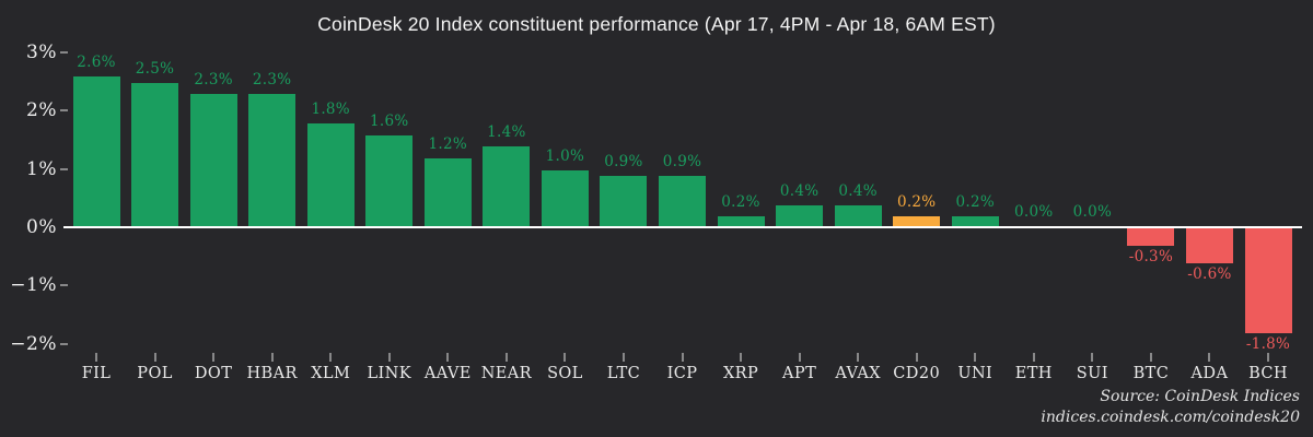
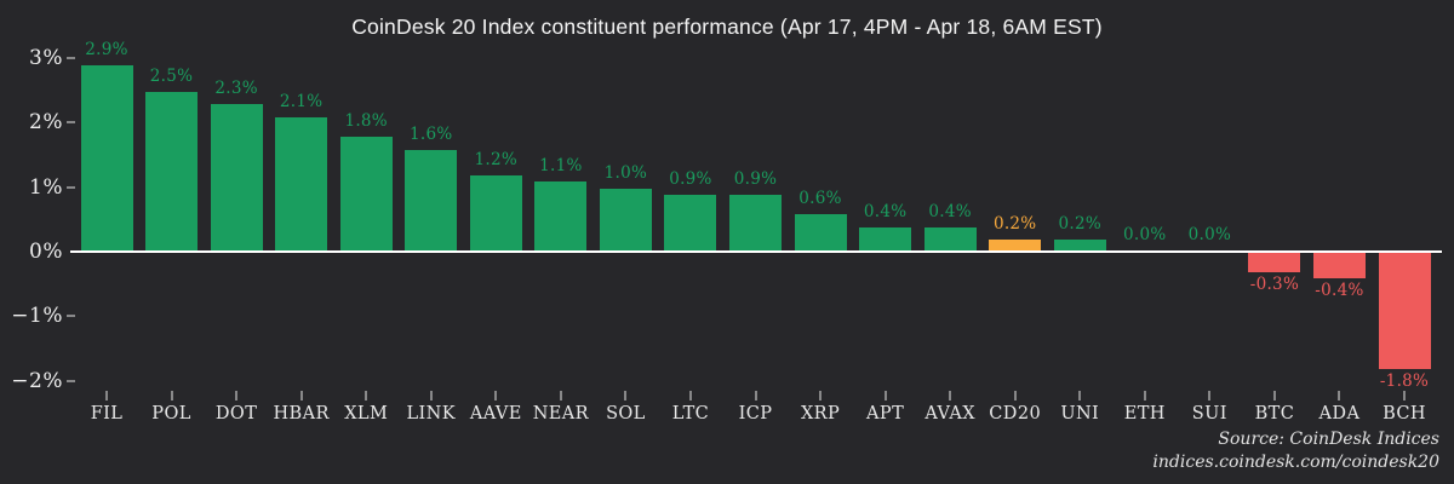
FIL: 2.6% -> 2.9%
HBAR: 2.3% -> 2.1%
NEAR: 1.4% -> 1.1%
XRP: 0.2% -> 0.6%
ADA: -0.6% -> -0.4%
